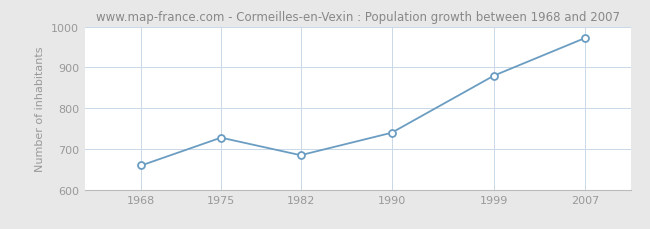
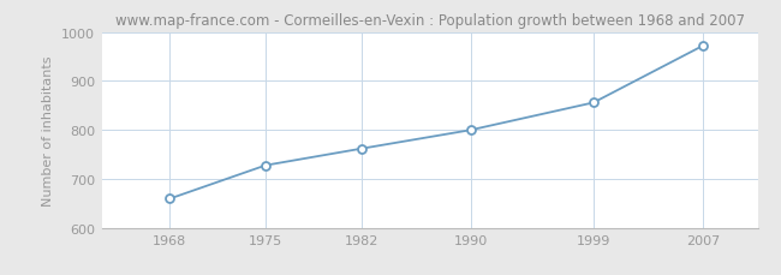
1982: 685 -> 762
1990: 740 -> 800
1999: 880 -> 856
